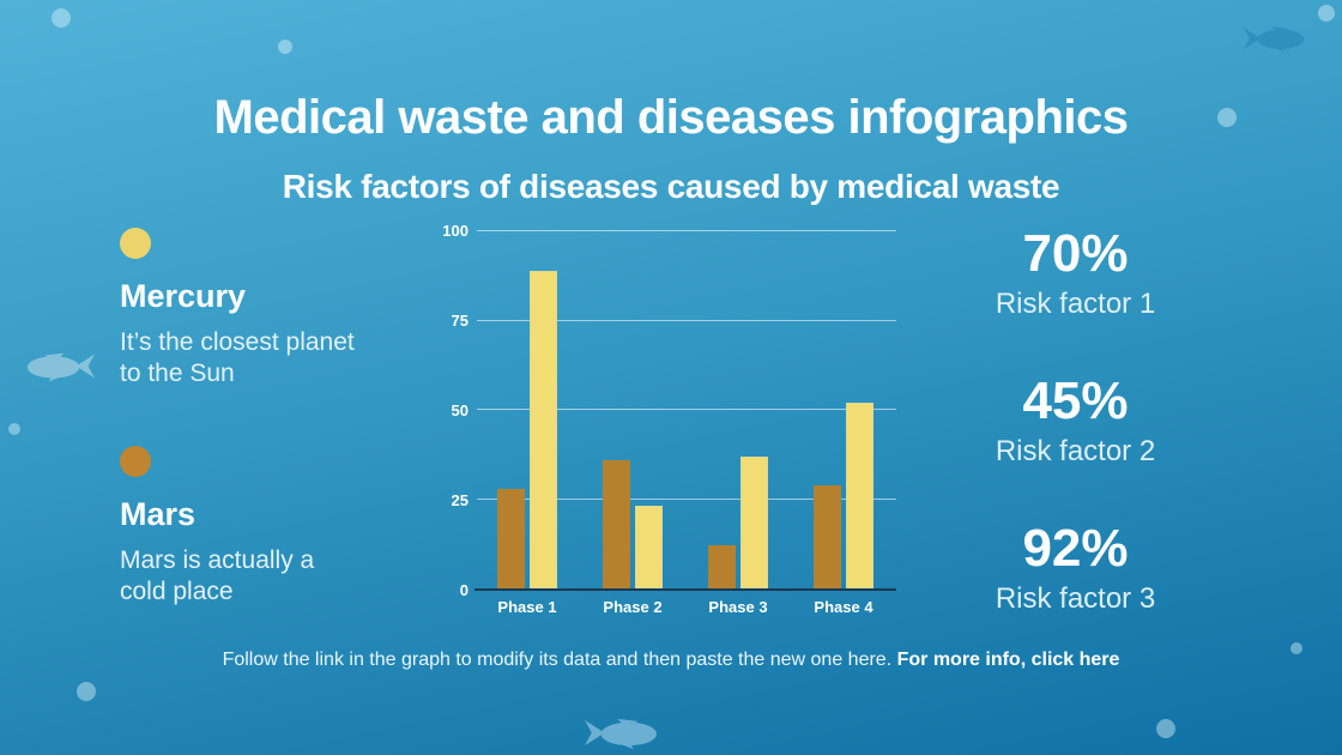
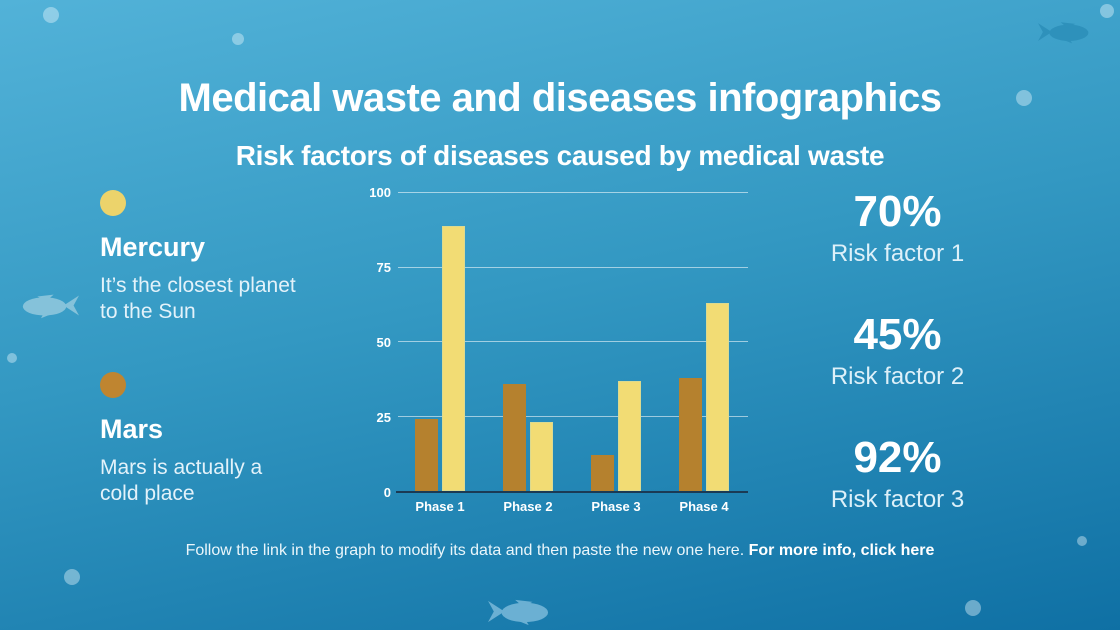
Mars/Phase 1: 28 -> 24
Mars/Phase 4: 29 -> 38
Mercury/Phase 4: 52 -> 63
